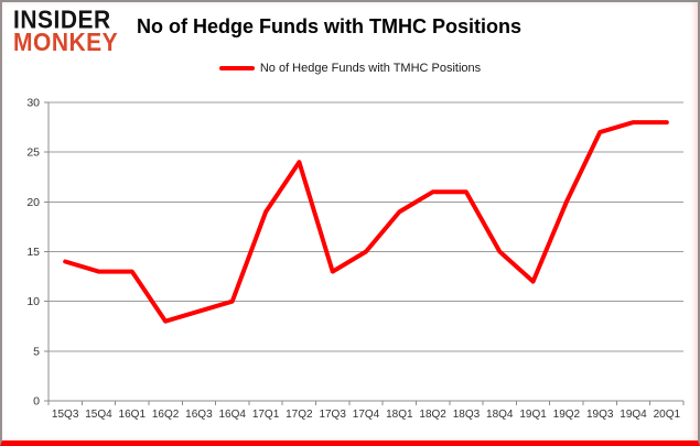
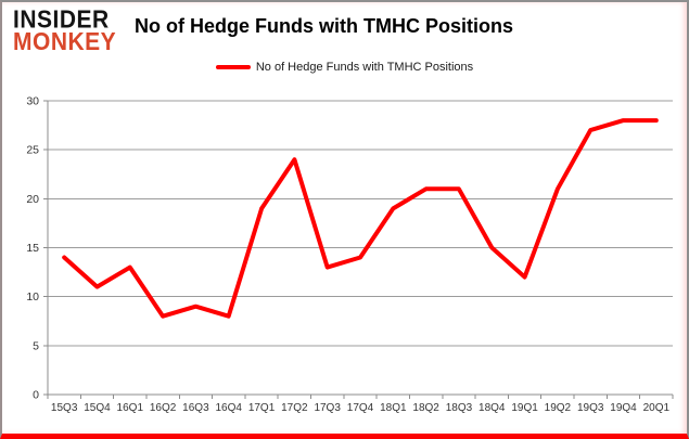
15Q4: 13 -> 11
16Q4: 10 -> 8
17Q4: 15 -> 14
19Q2: 20 -> 21
